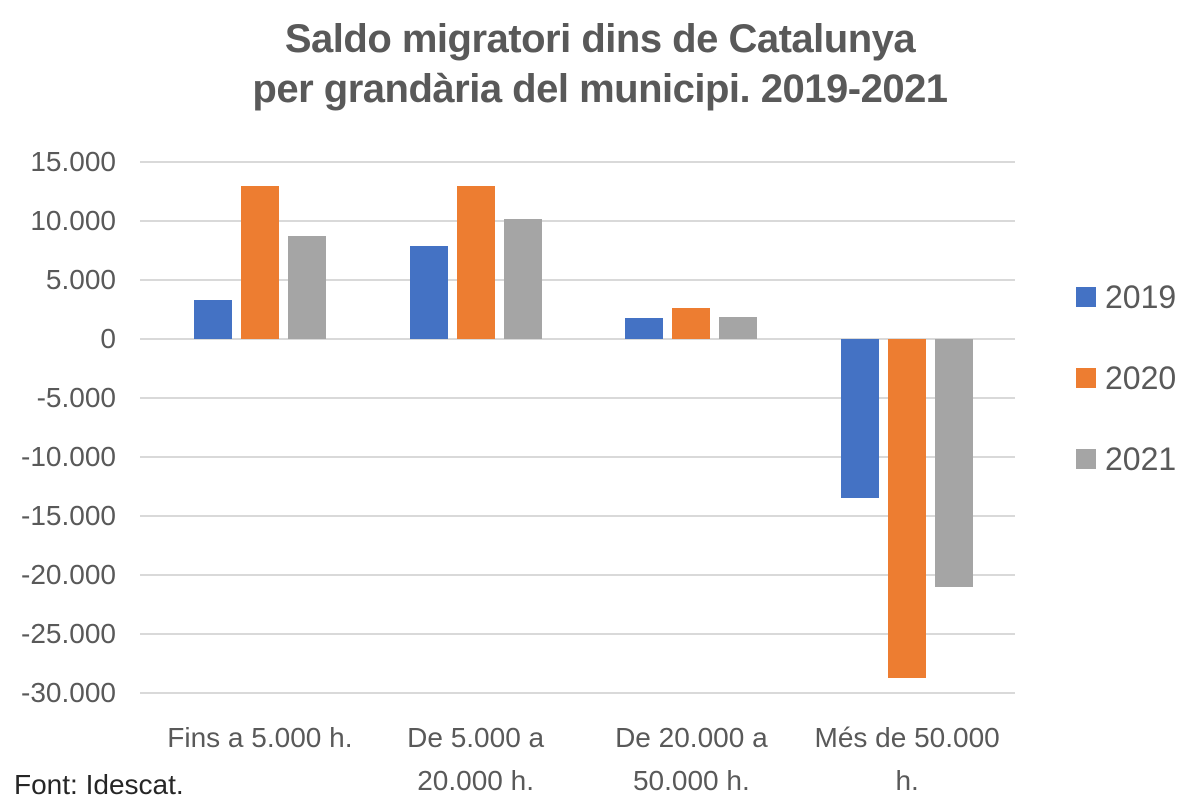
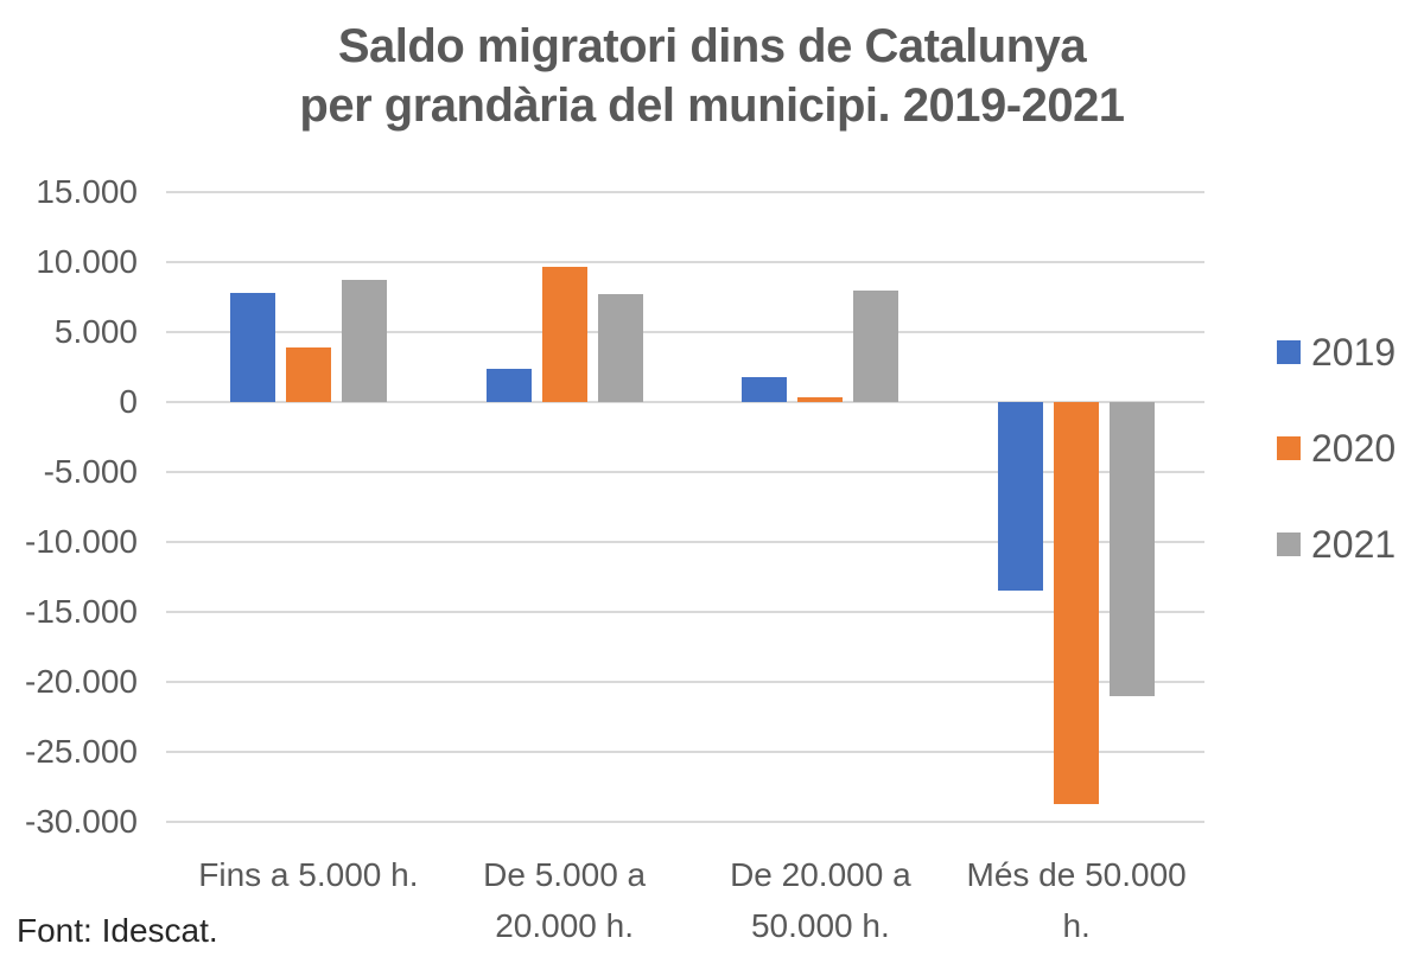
2019/Fins a 5.000 h.: 3300 -> 7800
2020/Fins a 5.000 h.: 13000 -> 3900
2019/De 5.000 a 20.000 h.: 7900 -> 2400
2020/De 5.000 a 20.000 h.: 13000 -> 9700
2021/De 5.000 a 20.000 h.: 10200 -> 7700
2020/De 20.000 a 50.000 h.: 2600 -> 300
2021/De 20.000 a 50.000 h.: 1900 -> 8000
